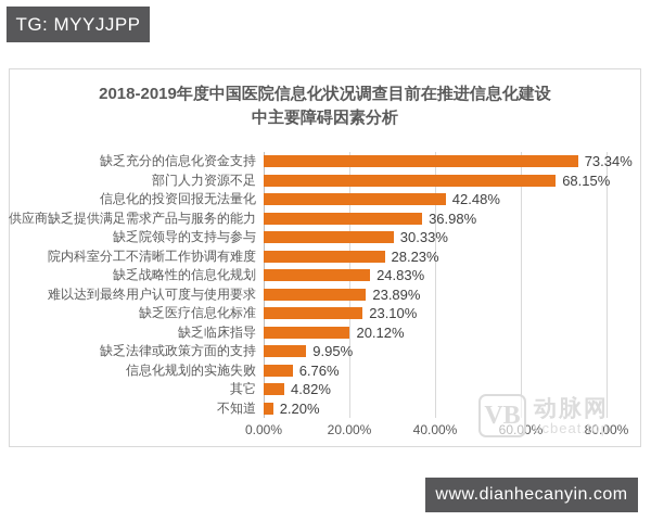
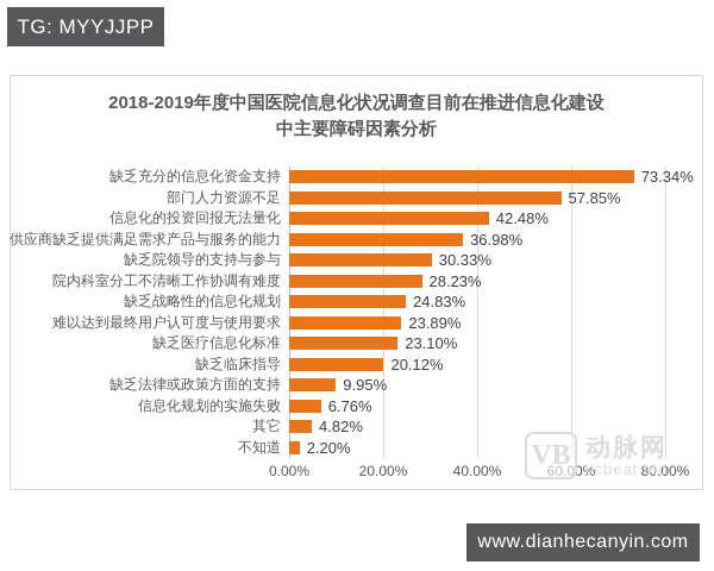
部门人力资源不足: 68.15% -> 57.85%
